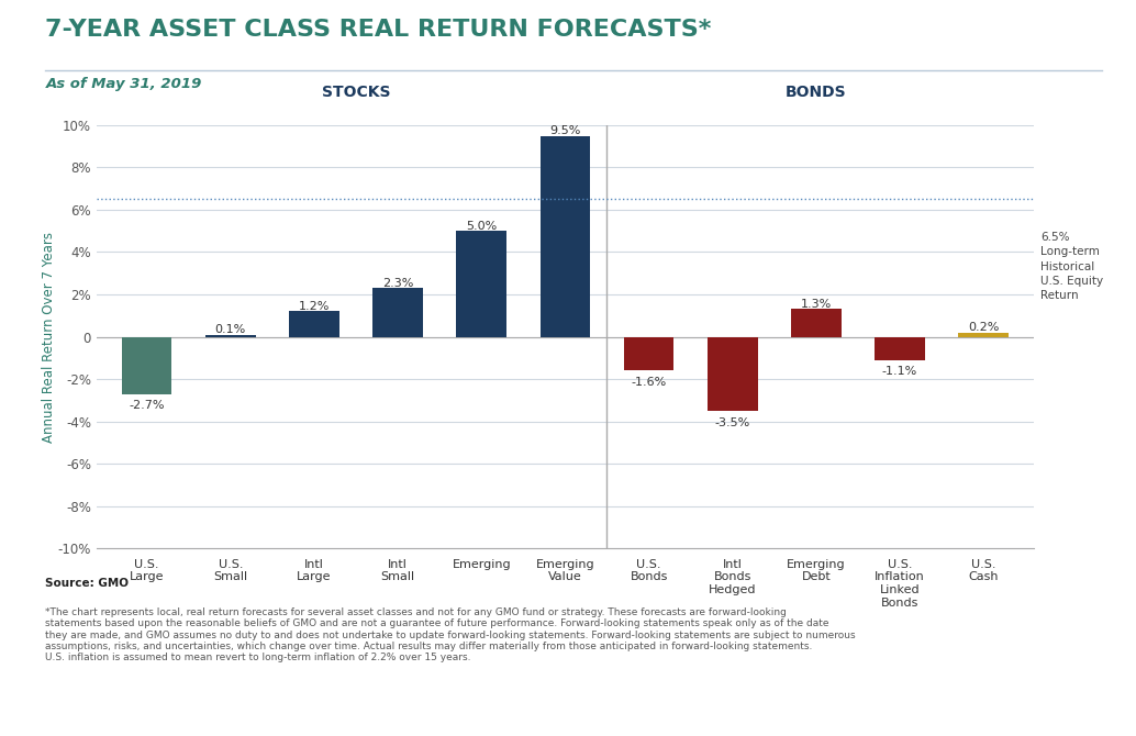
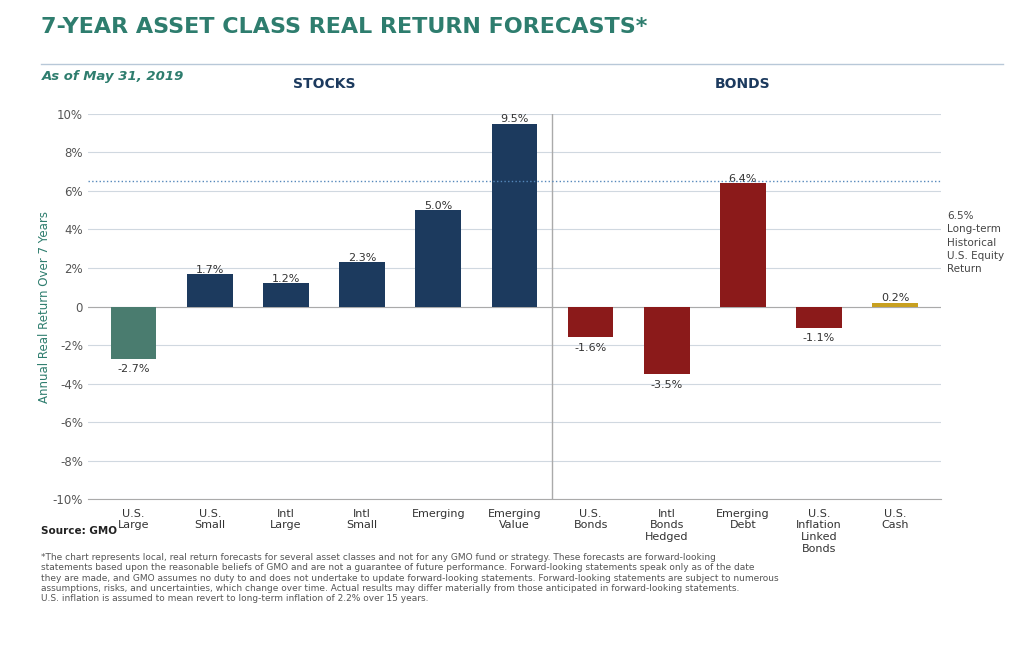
U.S. Small: 0.1% -> 1.7%
Emerging Debt: 1.3% -> 6.4%
